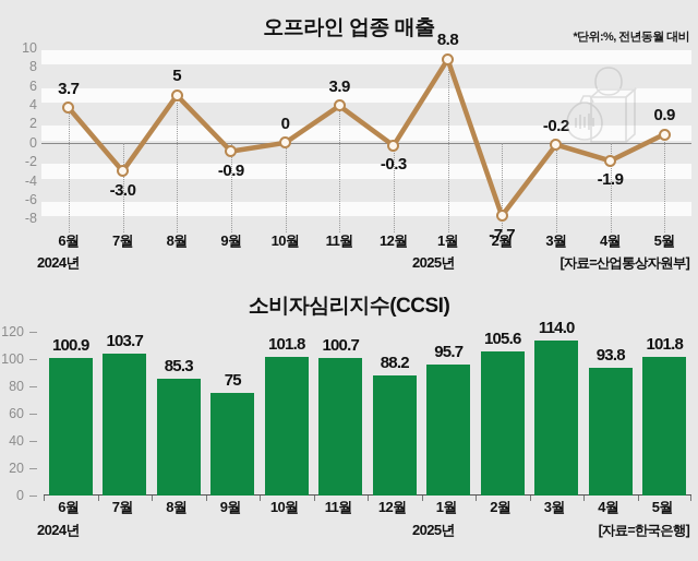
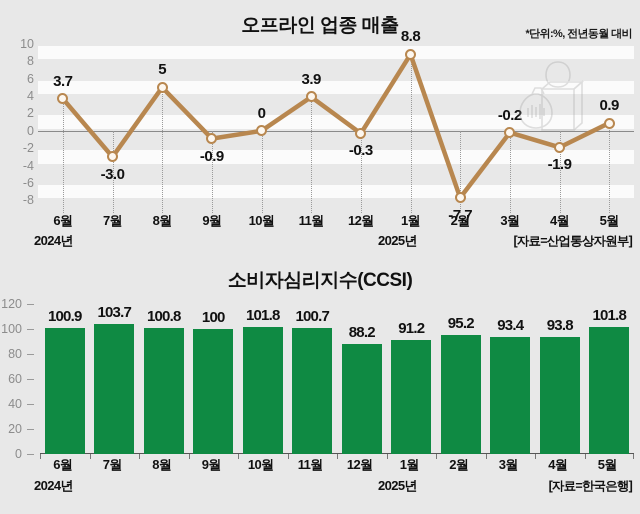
소비자심리지수(CCSI)/8월: 85.3 -> 100.8
소비자심리지수(CCSI)/9월: 75 -> 100
소비자심리지수(CCSI)/1월: 95.7 -> 91.2
소비자심리지수(CCSI)/2월: 105.6 -> 95.2
소비자심리지수(CCSI)/3월: 114.0 -> 93.4
